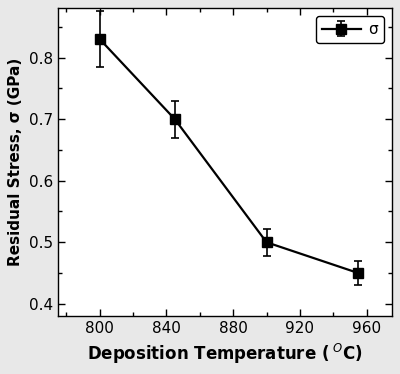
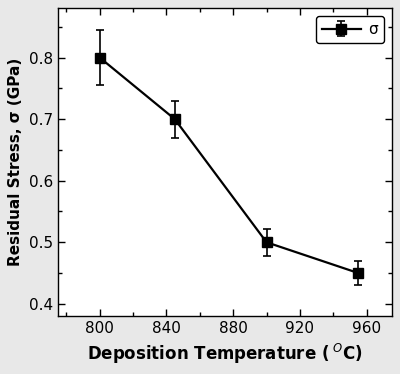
800: 0.83 -> 0.80
